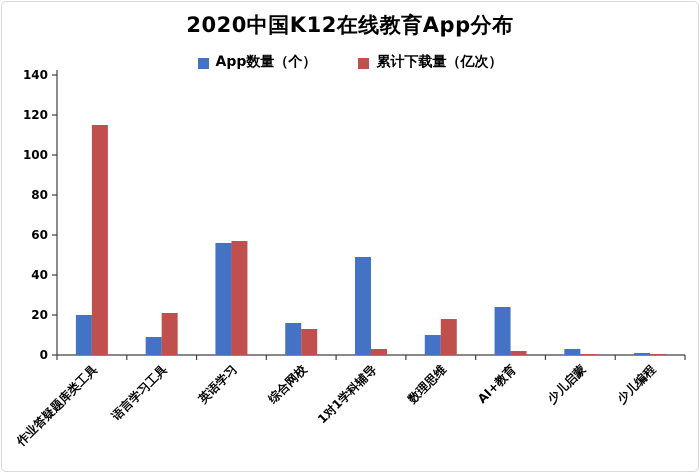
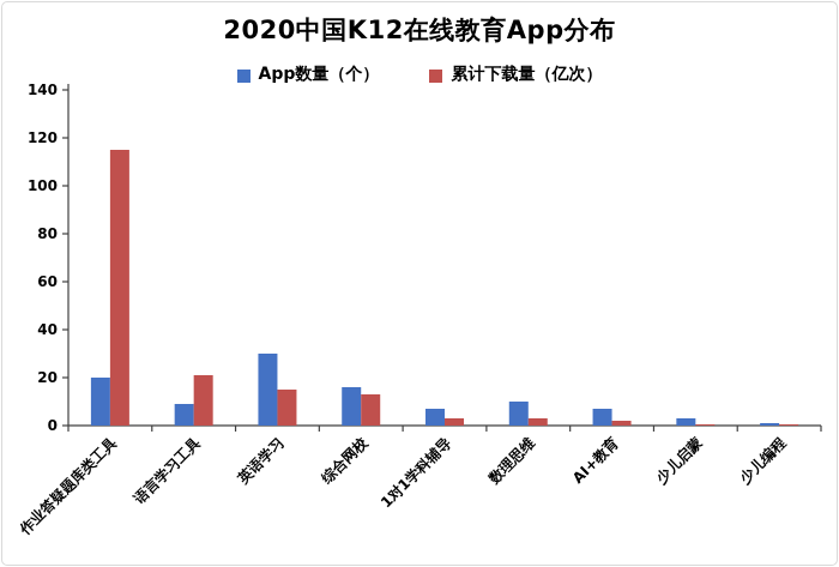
App数量（个）/英语学习: 56 -> 30
累计下载量（亿次）/英语学习: 57 -> 15
App数量（个）/1对1学科辅导: 49 -> 7
累计下载量（亿次）/数理思维: 18 -> 3
App数量（个）/AI+教育: 24 -> 7
